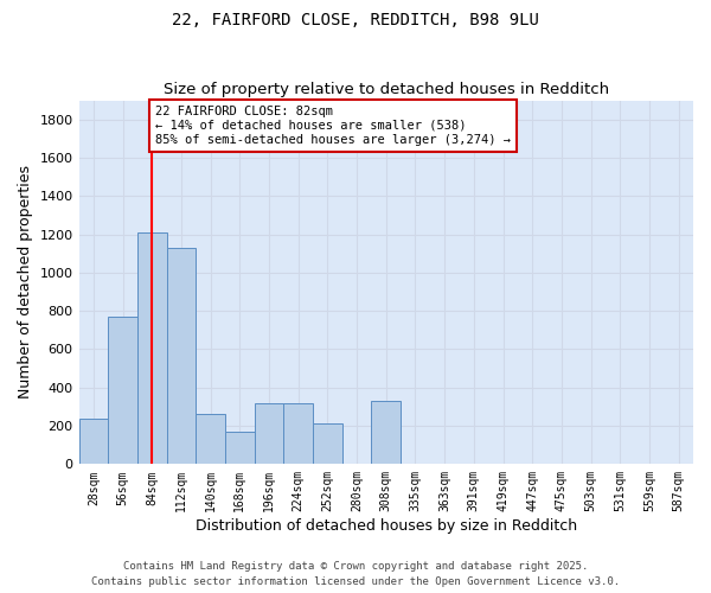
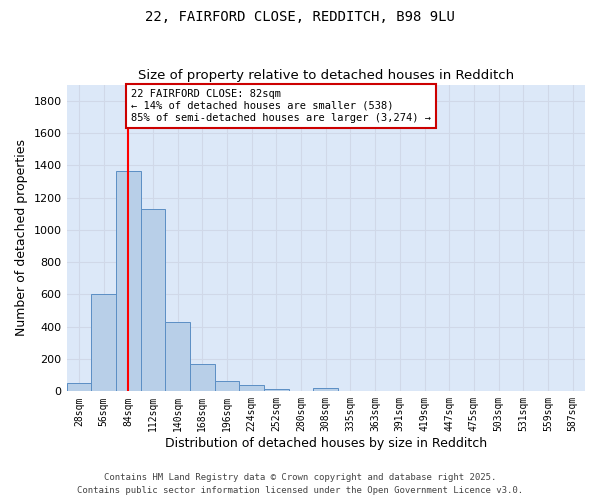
28sqm: 240 -> 50
56sqm: 770 -> 600
84sqm: 1210 -> 1360
140sqm: 260 -> 430
196sqm: 320 -> 60
224sqm: 320 -> 40
252sqm: 210 -> 20
308sqm: 330 -> 20
